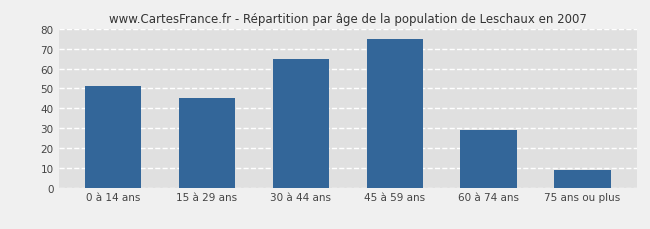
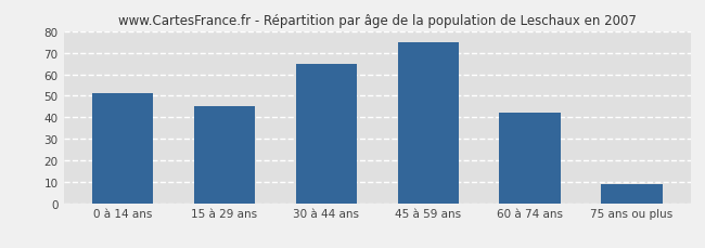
60 à 74 ans: 29 -> 42
